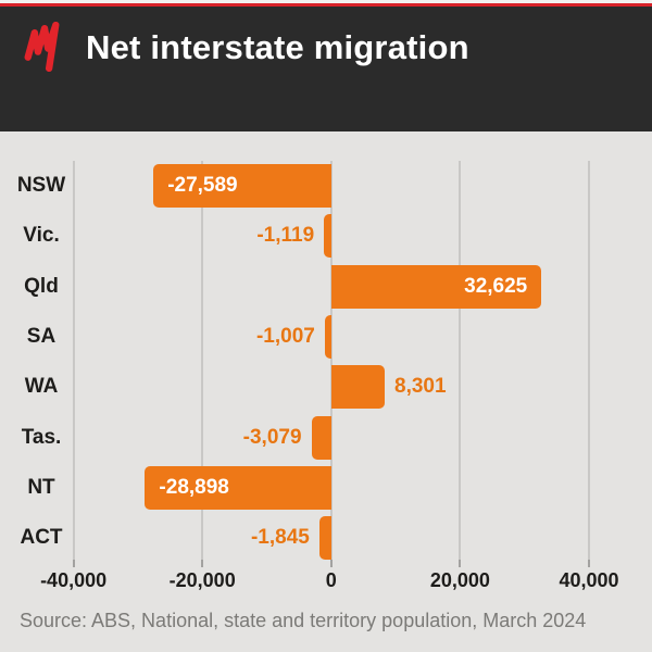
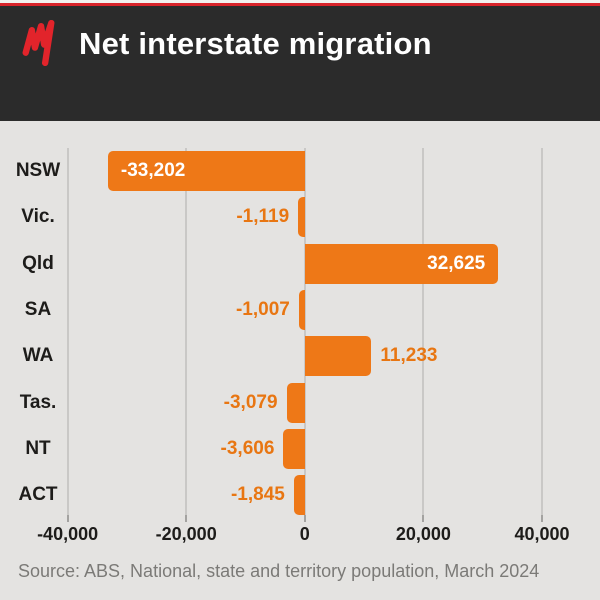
NSW: -27,589 -> -33,202
WA: 8,301 -> 11,233
NT: -28,898 -> -3,606
